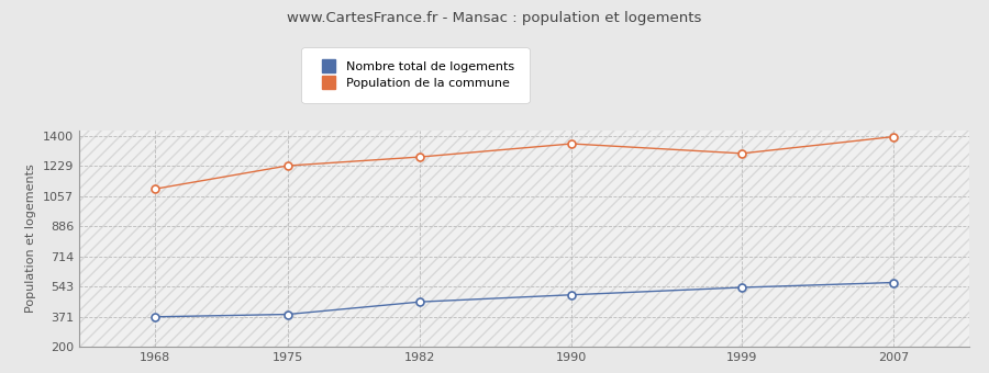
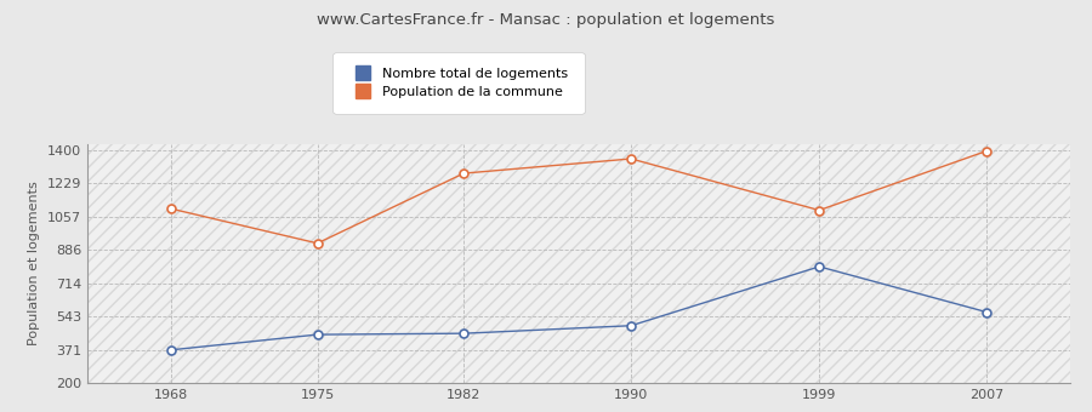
Nombre total de logements/1975: 380 -> 450
Population de la commune/1975: 1230 -> 920
Nombre total de logements/1999: 540 -> 800
Population de la commune/1999: 1300 -> 1090
